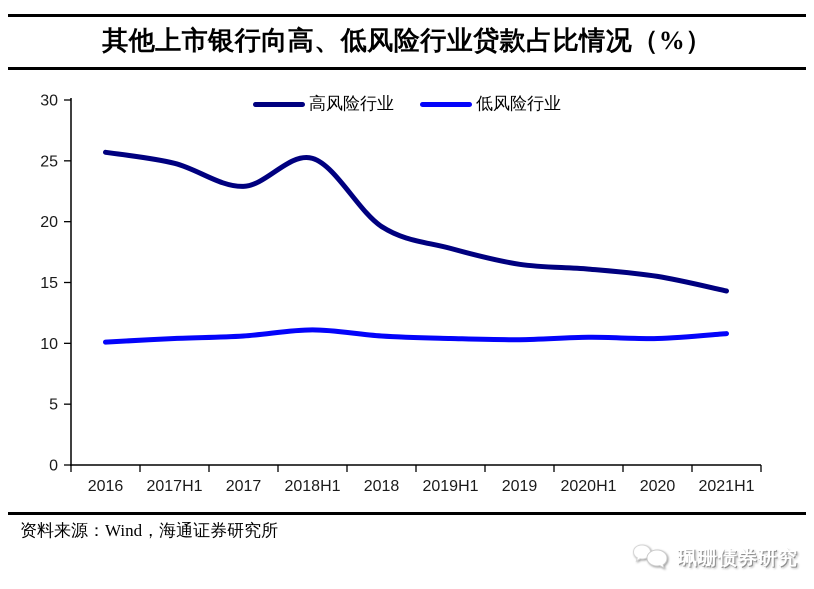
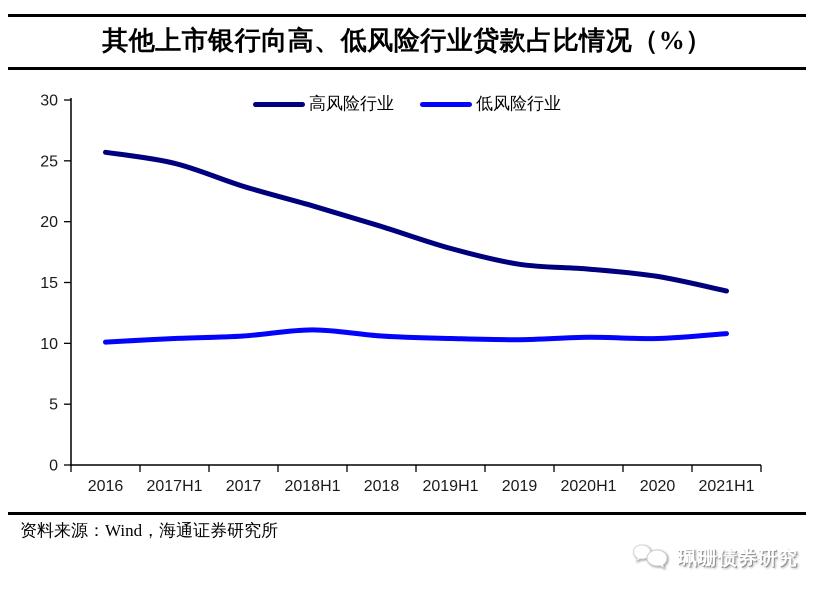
高风险行业/2018H1: 25.2 -> 21.3
